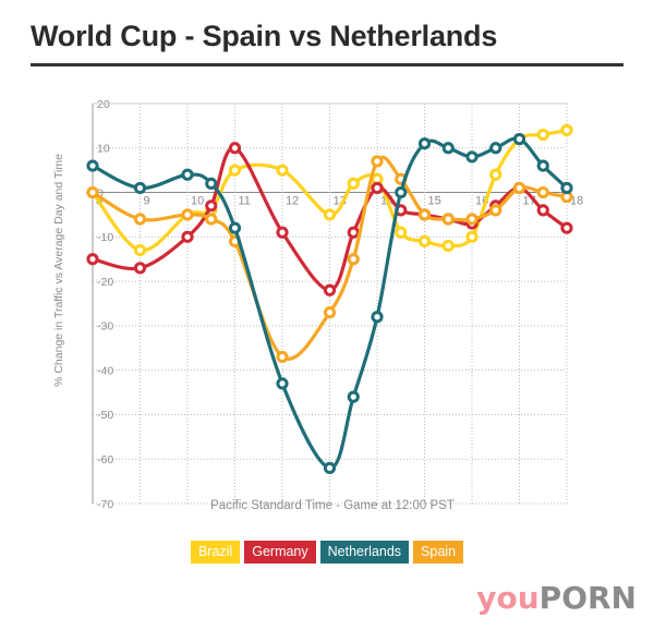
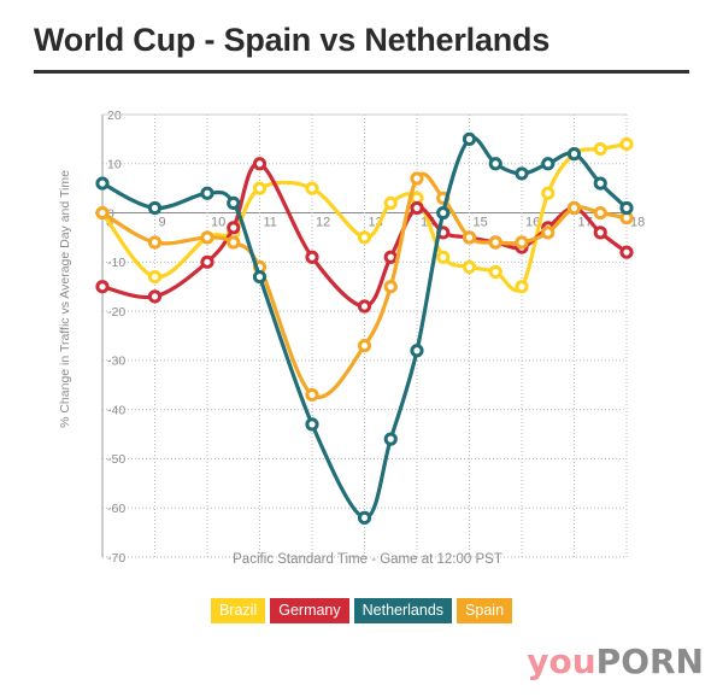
Netherlands/11: -8 -> -13
Germany/13: -22 -> -19
Netherlands/15: 11 -> 15
Brazil/16: -10 -> -15
